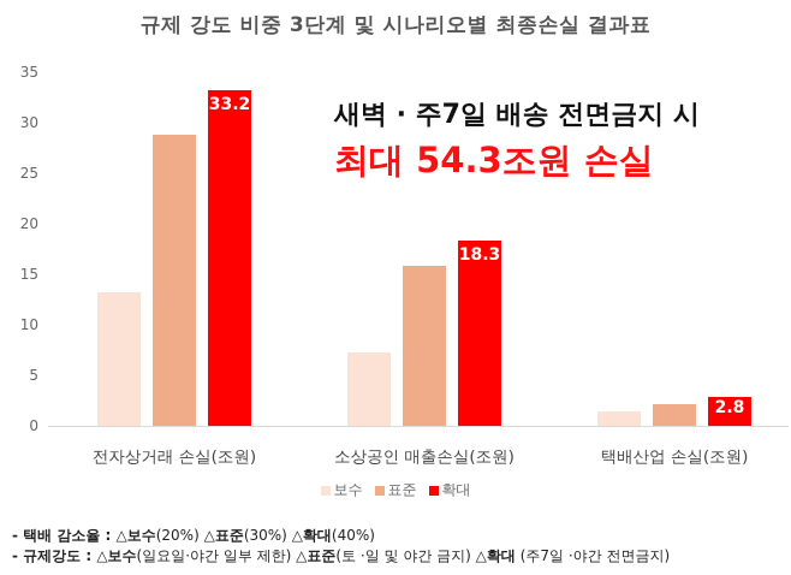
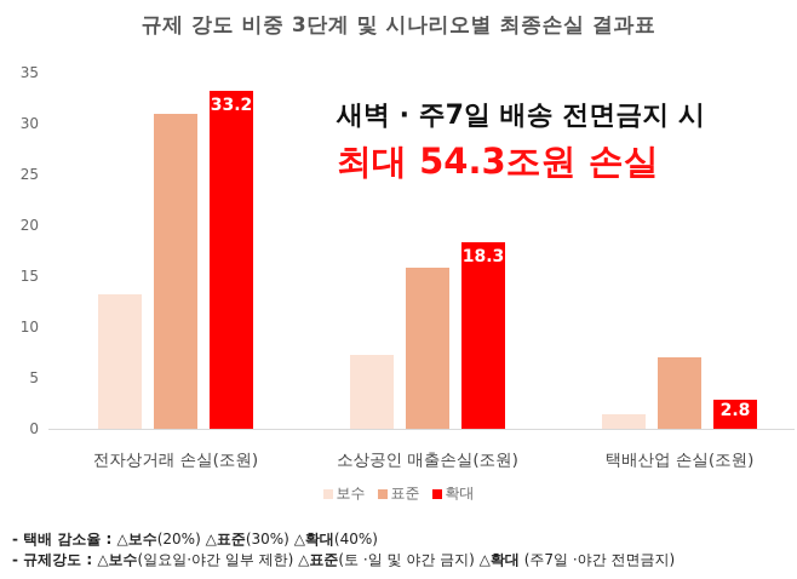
표준/전자상거래 손실(조원): 29 -> 31
표준/택배산업 손실(조원): 2 -> 7
